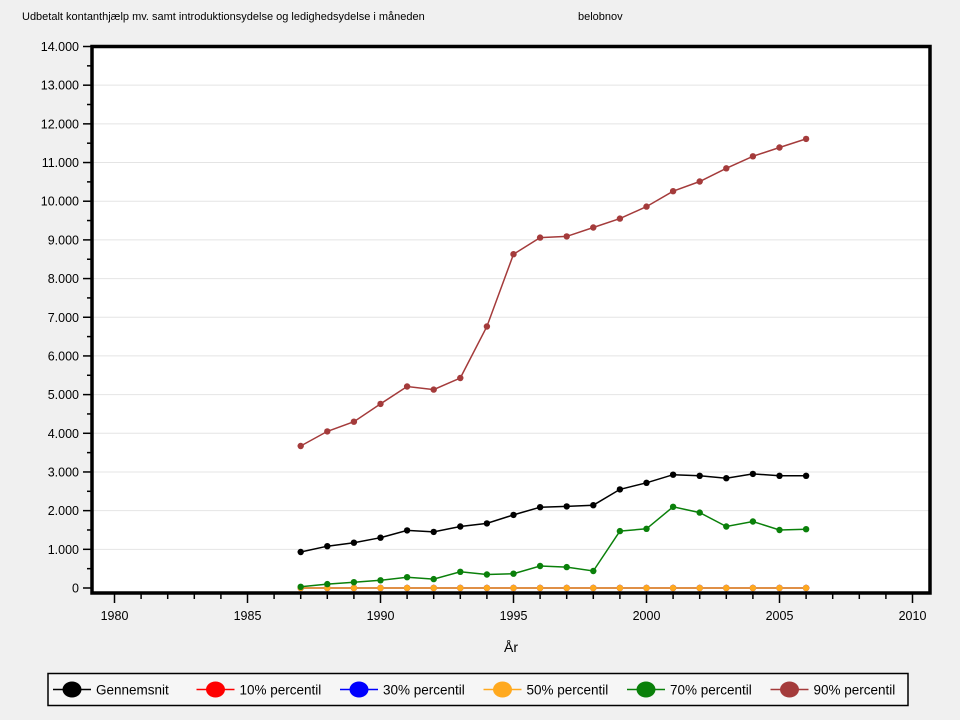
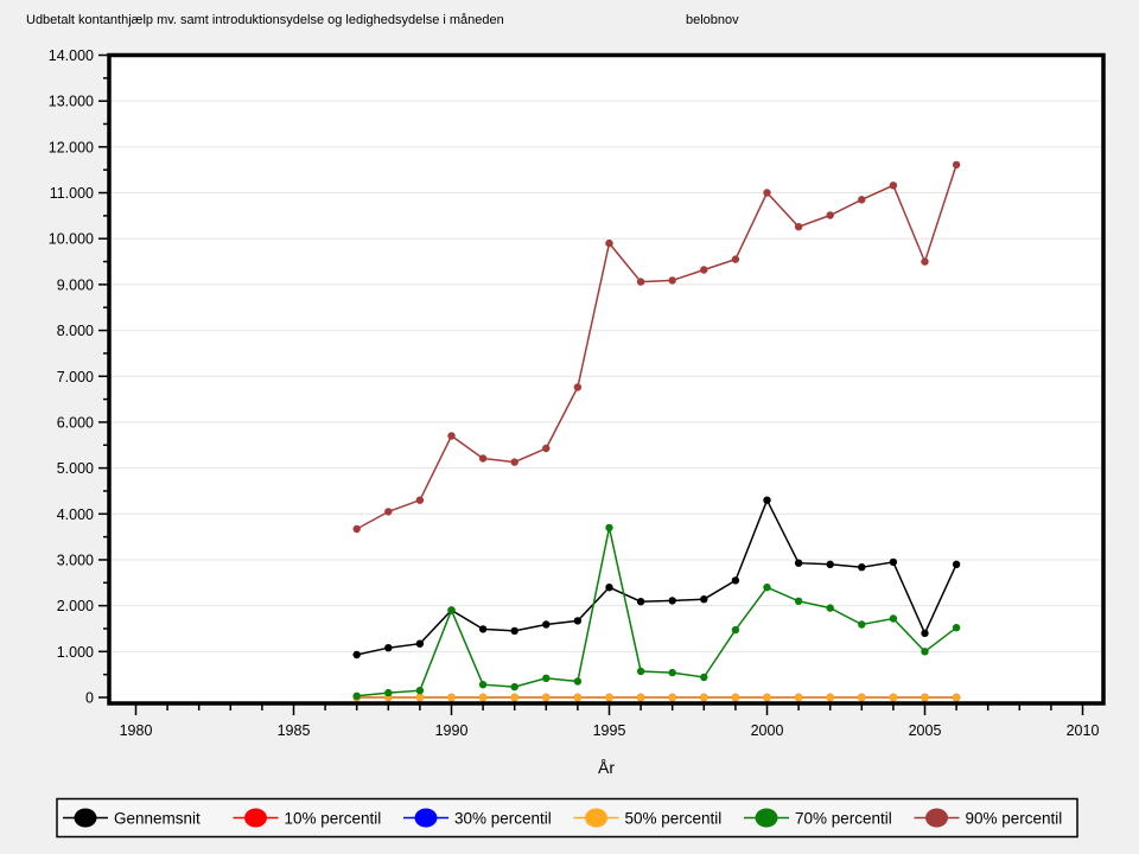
Gennemsnit/1990: 1300 -> 1900
70% percentil/1990: 200 -> 1900
90% percentil/1990: 4800 -> 5700
Gennemsnit/1995: 1900 -> 2400
70% percentil/1995: 400 -> 3700
90% percentil/1995: 8600 -> 9900
Gennemsnit/2000: 2700 -> 4300
70% percentil/2000: 1500 -> 2400
90% percentil/2000: 9900 -> 11000
Gennemsnit/2005: 2900 -> 1400
70% percentil/2005: 1500 -> 1000
90% percentil/2005: 11400 -> 9500
